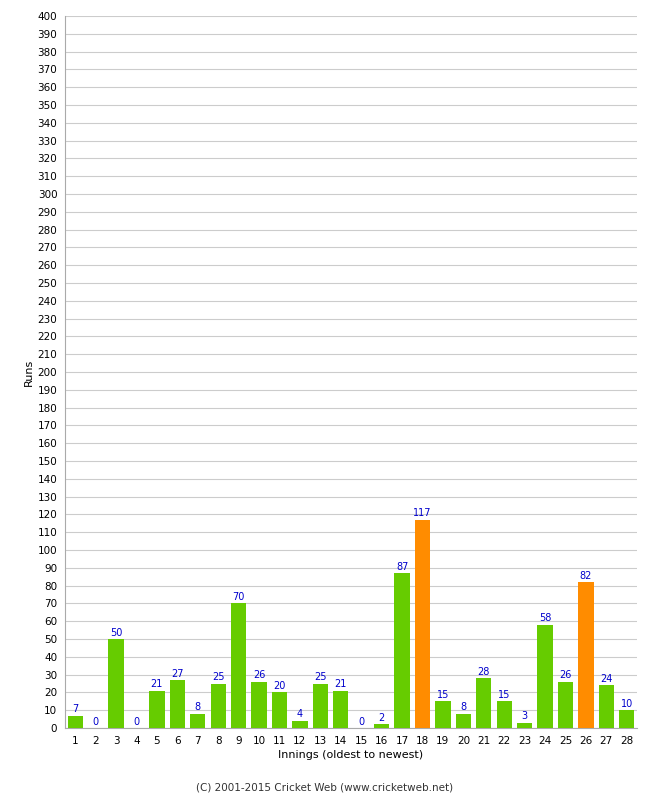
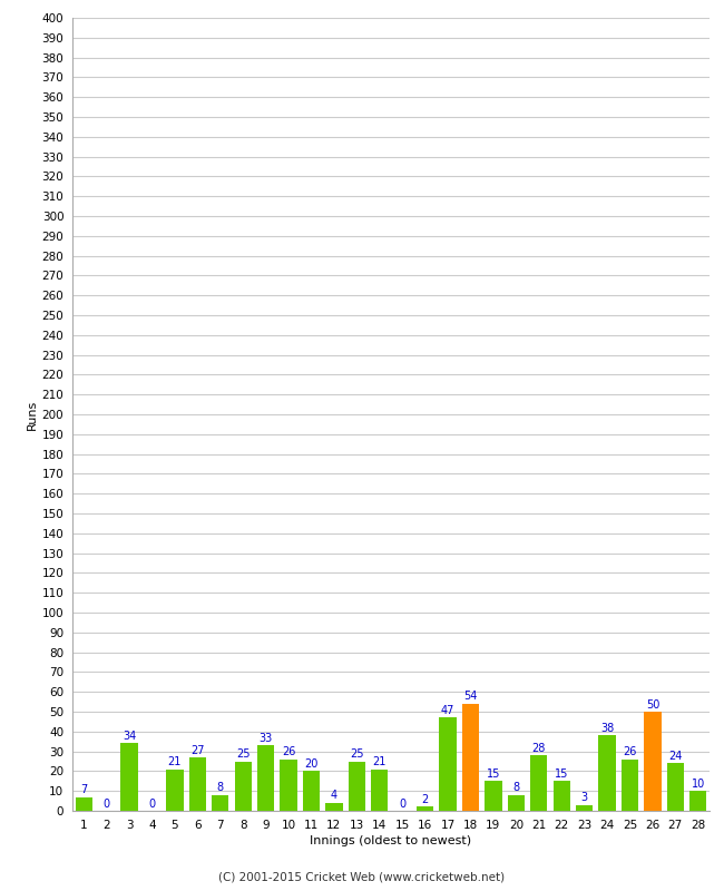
3: 50 -> 34
9: 70 -> 33
17: 87 -> 47
18: 117 -> 54
24: 58 -> 38
26: 82 -> 50
